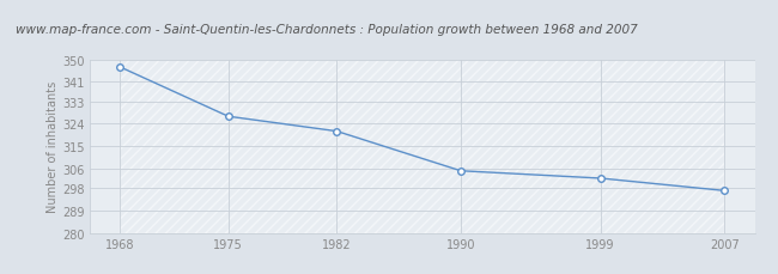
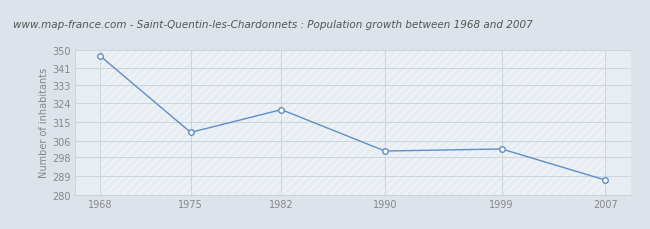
1975: 327 -> 310
1990: 305 -> 301
2007: 297 -> 287
